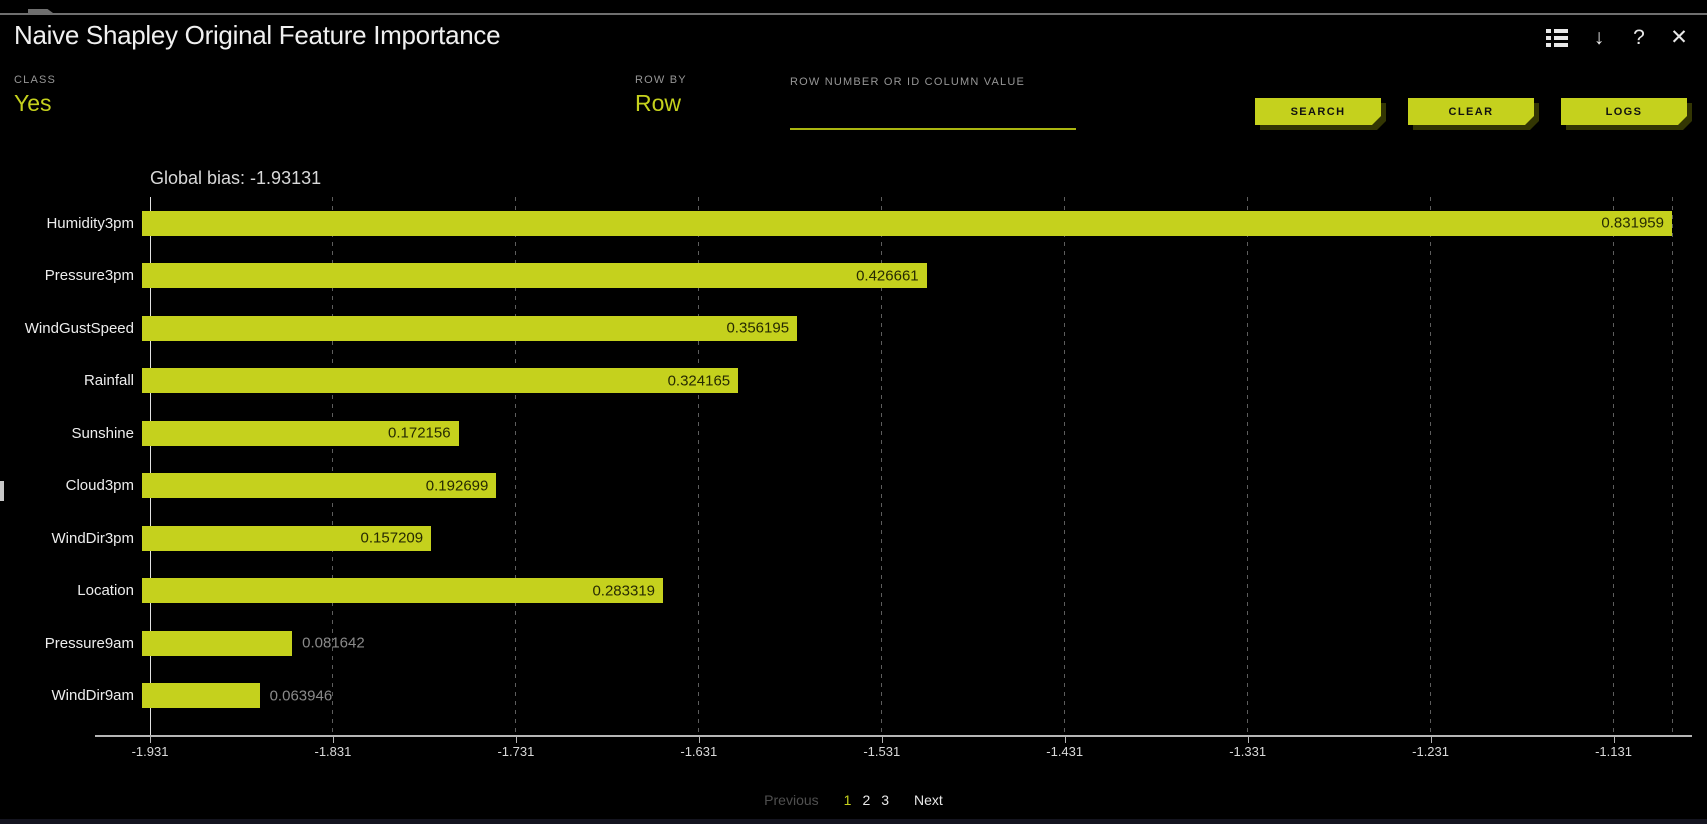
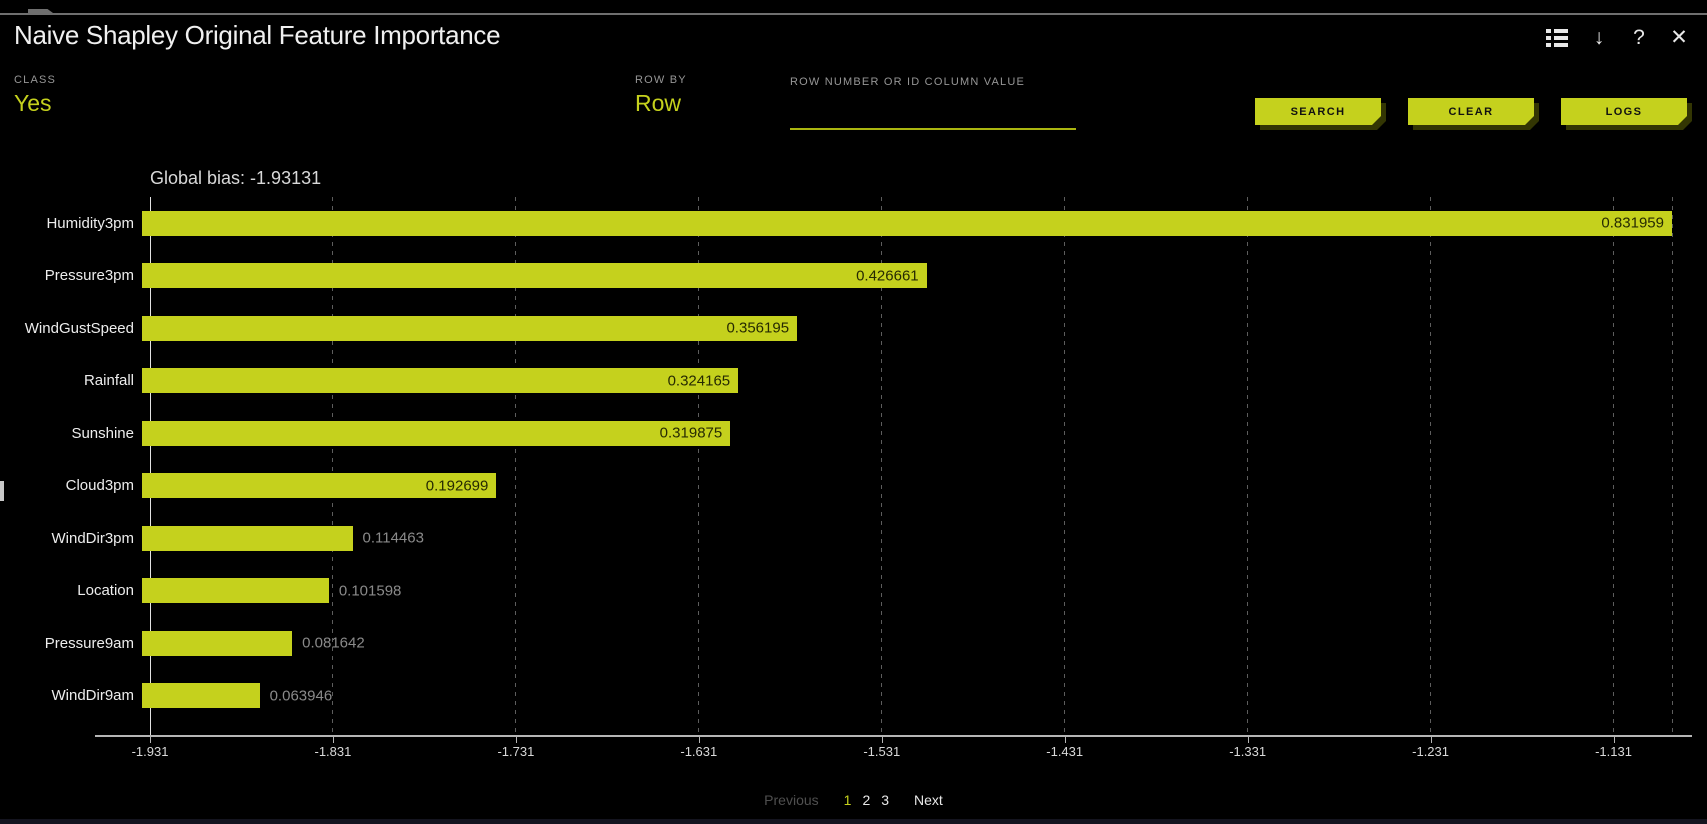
Sunshine: 0.172156 -> 0.319875
WindDir3pm: 0.157209 -> 0.114463
Location: 0.283319 -> 0.101598
